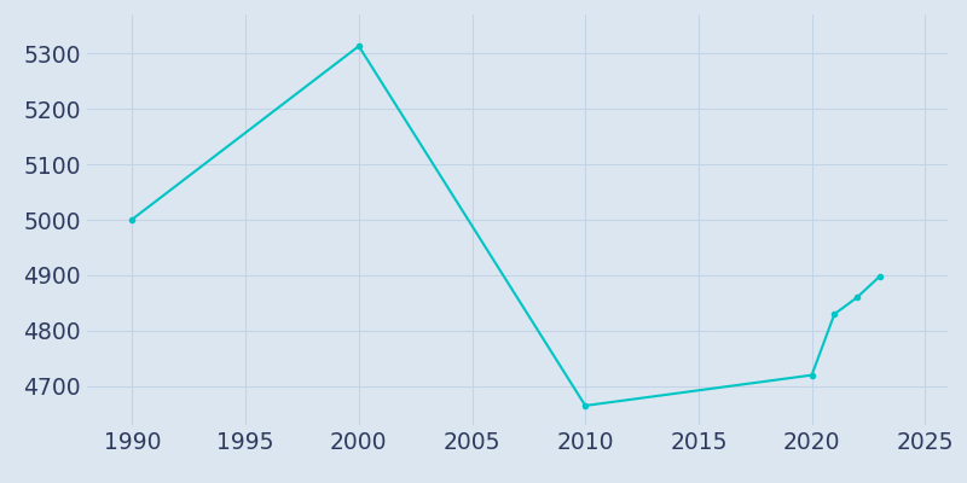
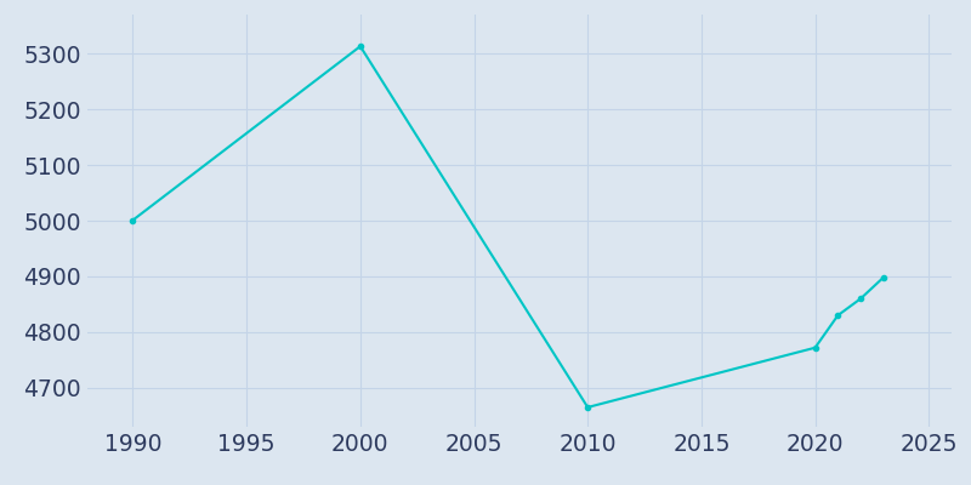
2020: 4720 -> 4772
